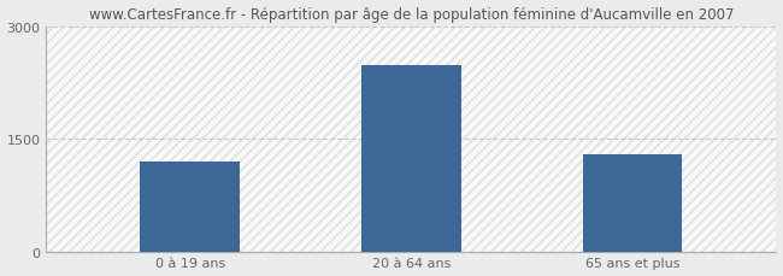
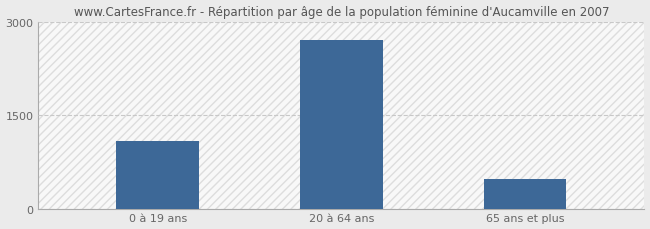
0 à 19 ans: 1200 -> 1080
20 à 64 ans: 2480 -> 2700
65 ans et plus: 1300 -> 480
